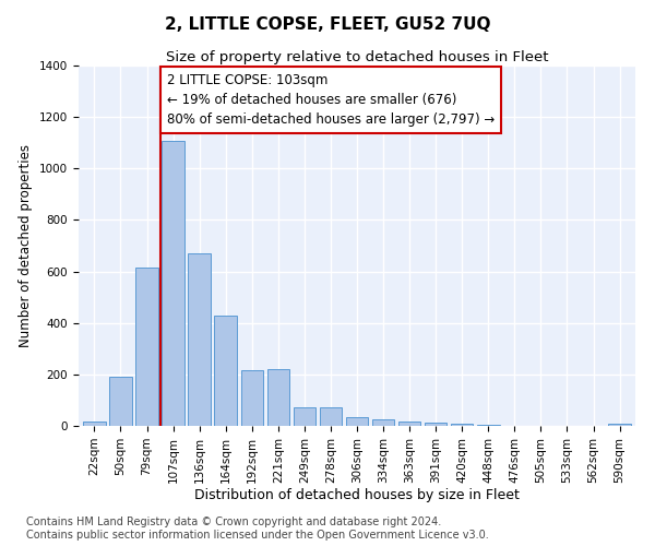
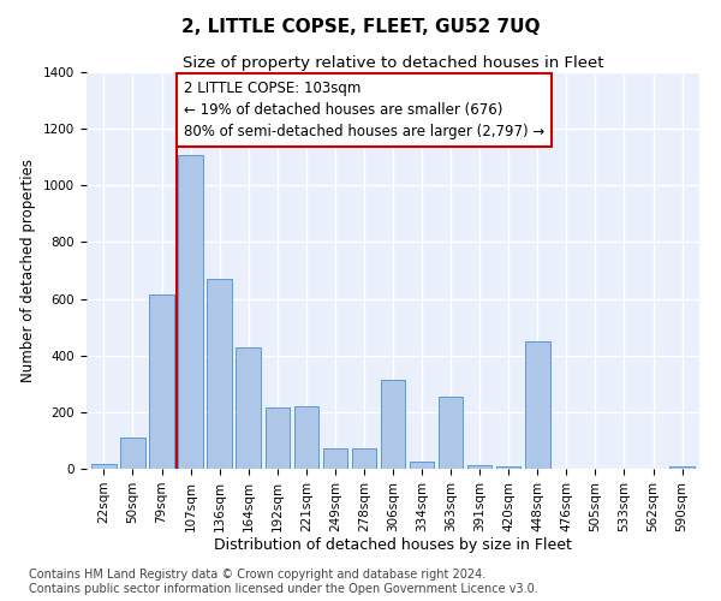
50sqm: 193 -> 110
306sqm: 33 -> 315
363sqm: 18 -> 255
448sqm: 3 -> 450
